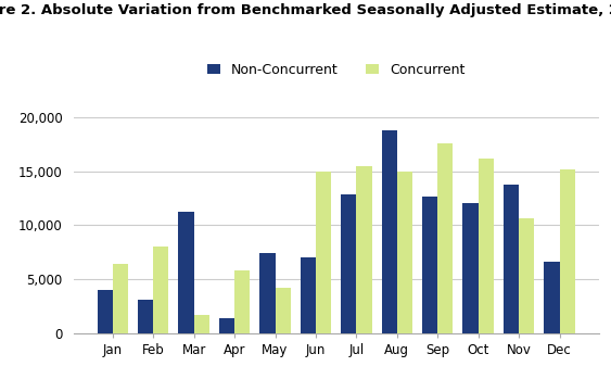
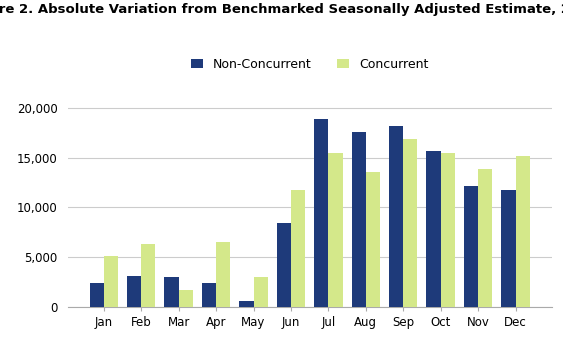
Non-Concurrent/Jan: 4,000 -> 2,400
Concurrent/Jan: 6,400 -> 5,100
Concurrent/Feb: 8,000 -> 6,400
Non-Concurrent/Mar: 11,200 -> 3,000
Non-Concurrent/Apr: 1,400 -> 2,400
Concurrent/Apr: 5,800 -> 6,500
Non-Concurrent/May: 7,400 -> 600
Concurrent/May: 4,200 -> 3,000
Non-Concurrent/Jun: 7,000 -> 8,400
Concurrent/Jun: 15,000 -> 11,800
Non-Concurrent/Jul: 12,800 -> 18,900
Non-Concurrent/Aug: 18,800 -> 17,600
Concurrent/Aug: 15,000 -> 13,600
Non-Concurrent/Sep: 12,600 -> 18,200
Concurrent/Sep: 17,600 -> 16,900
Non-Concurrent/Oct: 12,000 -> 15,700
Concurrent/Oct: 16,200 -> 15,500
Non-Concurrent/Nov: 13,800 -> 12,200
Concurrent/Nov: 10,600 -> 13,900
Non-Concurrent/Dec: 6,600 -> 11,700
